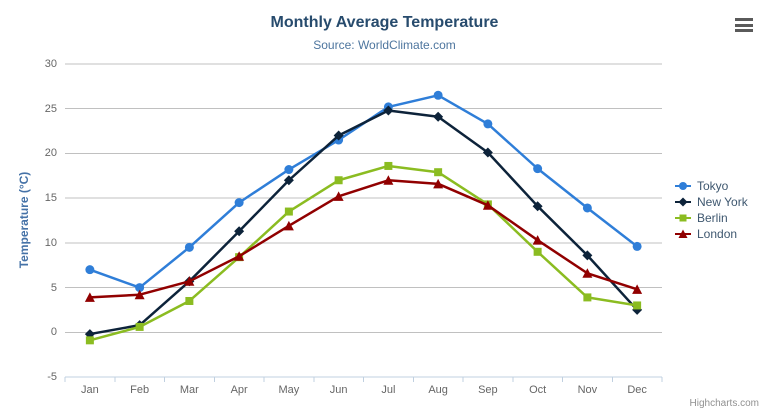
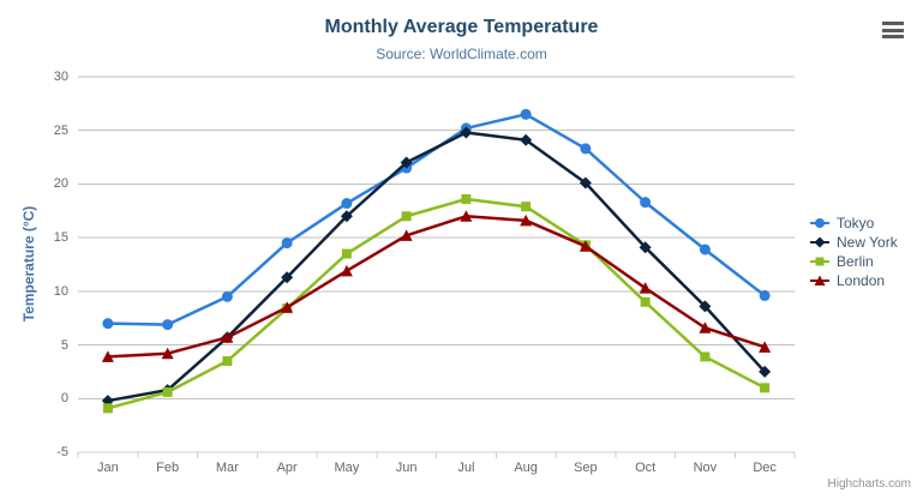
Tokyo/Feb: 5 -> 7
Berlin/Dec: 3 -> 1
